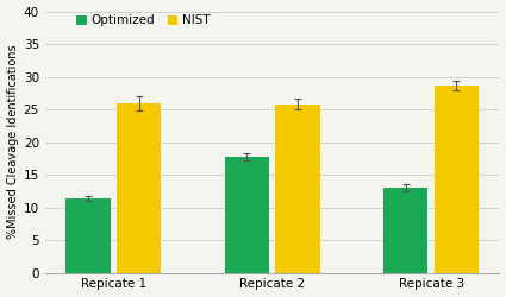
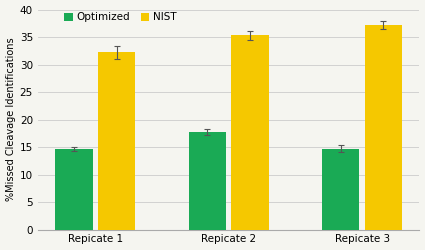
Optimized/Repicate 1: 11.4 -> 14.7
NIST/Repicate 1: 26.0 -> 32.2
NIST/Repicate 2: 25.8 -> 35.3
Optimized/Repicate 3: 13.0 -> 14.7
NIST/Repicate 3: 28.6 -> 37.2
